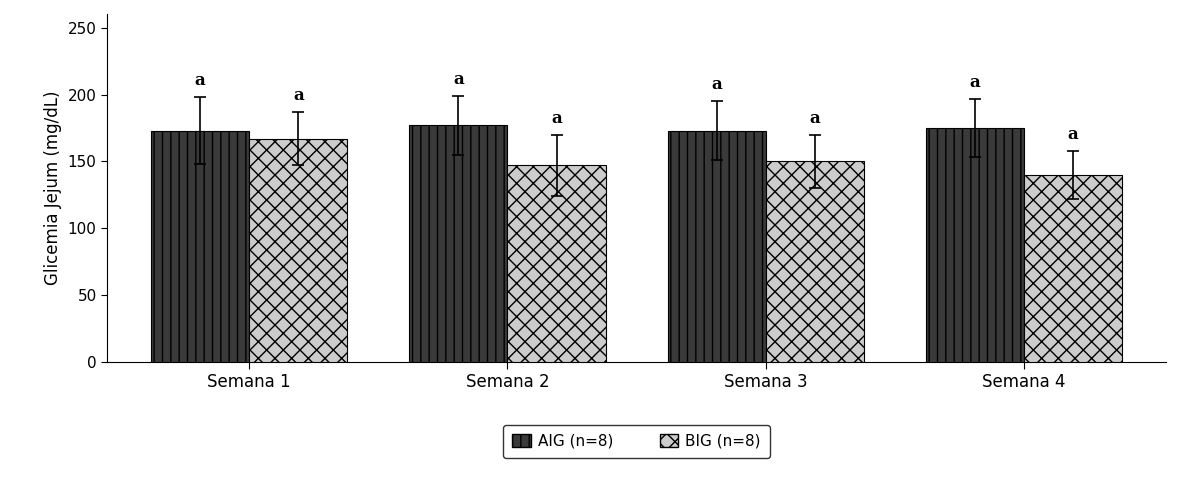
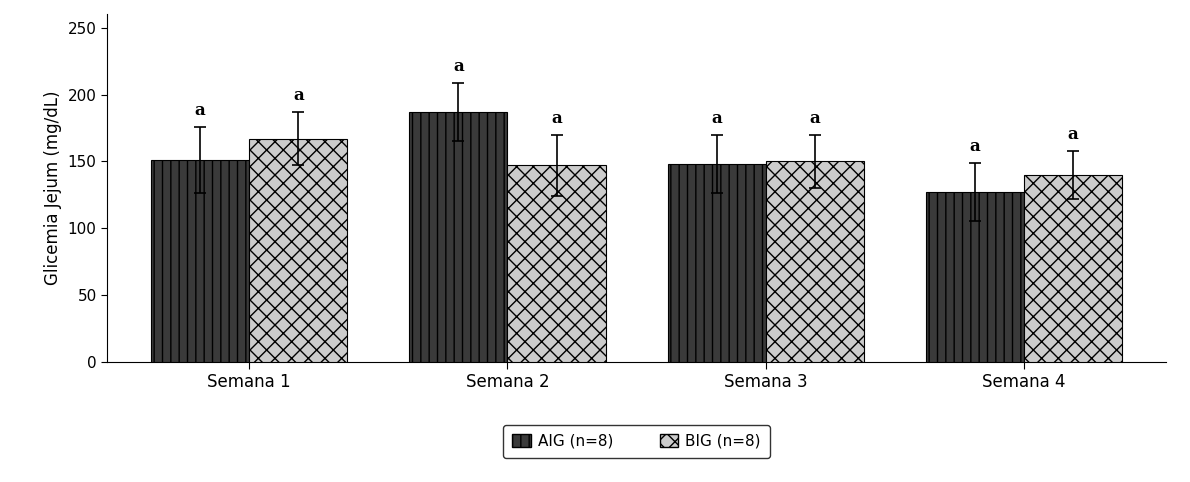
AIG (n=8)/Semana 1: 173 -> 151
AIG (n=8)/Semana 2: 177 -> 187
AIG (n=8)/Semana 3: 173 -> 148
AIG (n=8)/Semana 4: 175 -> 127
